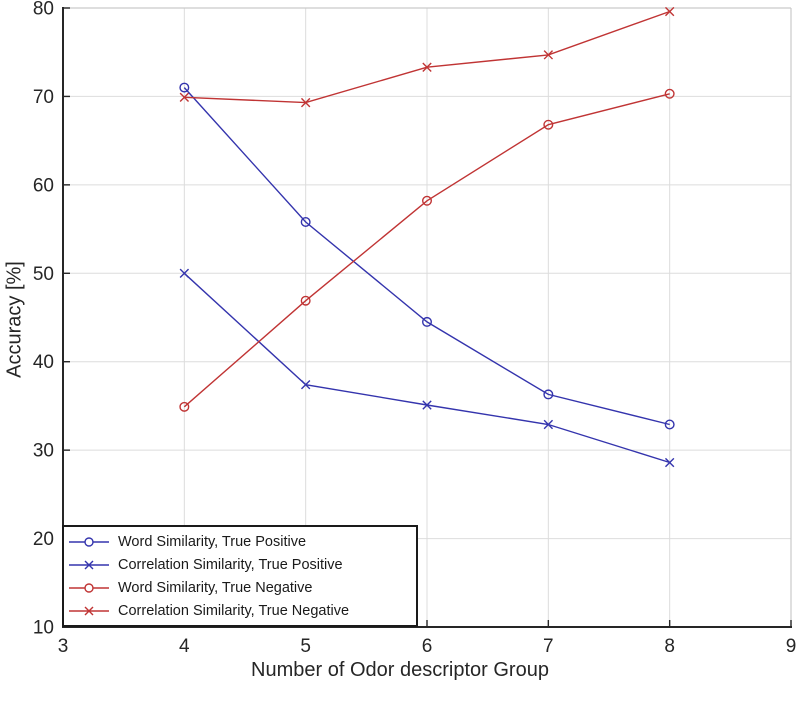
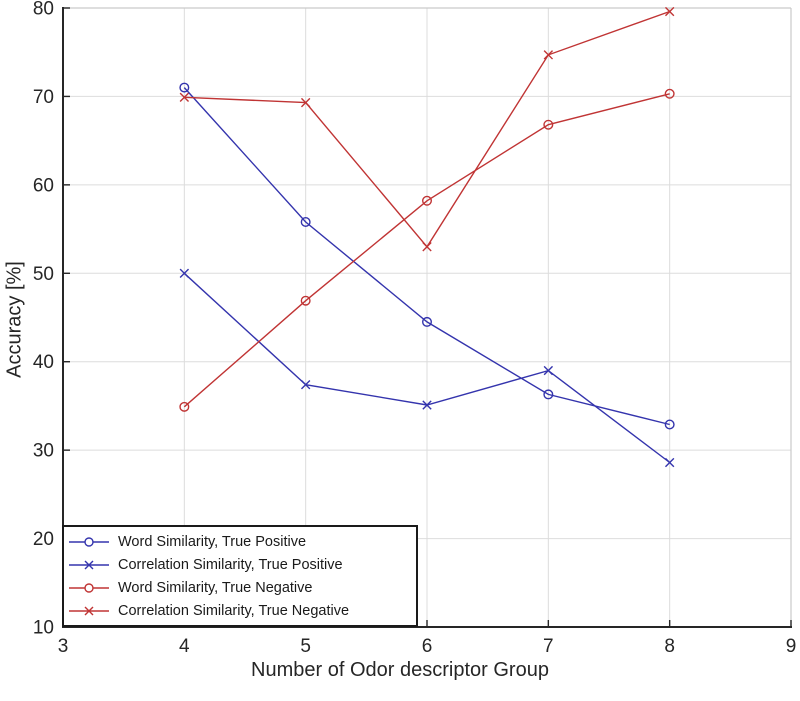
Correlation Similarity, True Negative/6: 73 -> 53
Correlation Similarity, True Positive/7: 33 -> 39
